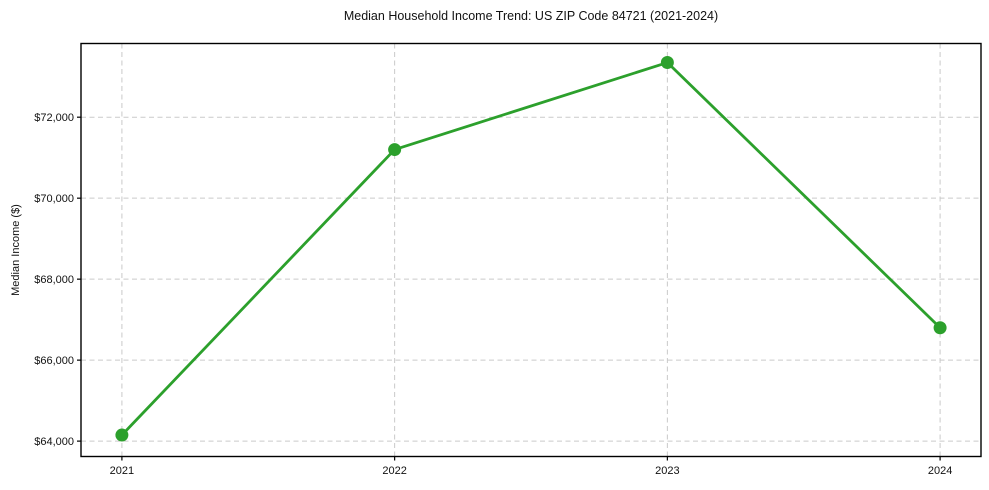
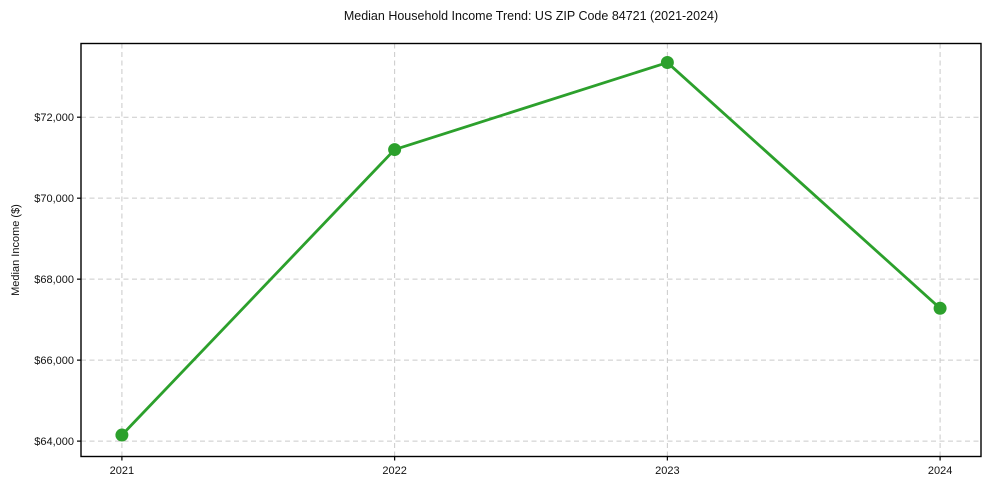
2024: $66800 -> $67300
